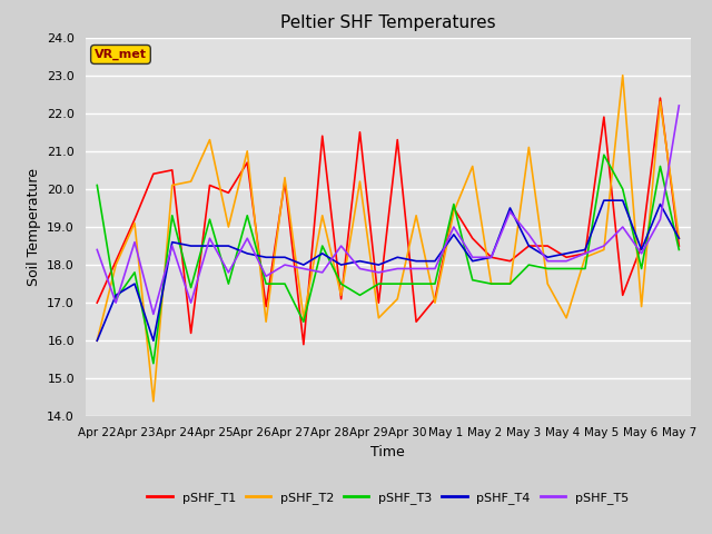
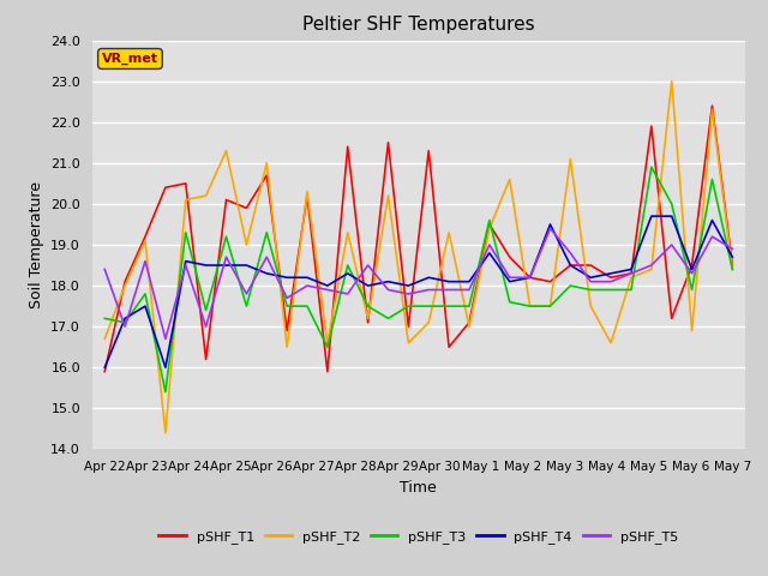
pSHF_T1/Apr 22: 17.0 -> 15.9
pSHF_T2/Apr 22: 16.0 -> 16.7
pSHF_T3/Apr 22: 20.1 -> 17.2
pSHF_T2/May 7: 18.7 -> 18.4
pSHF_T5/May 7: 22.2 -> 18.9
